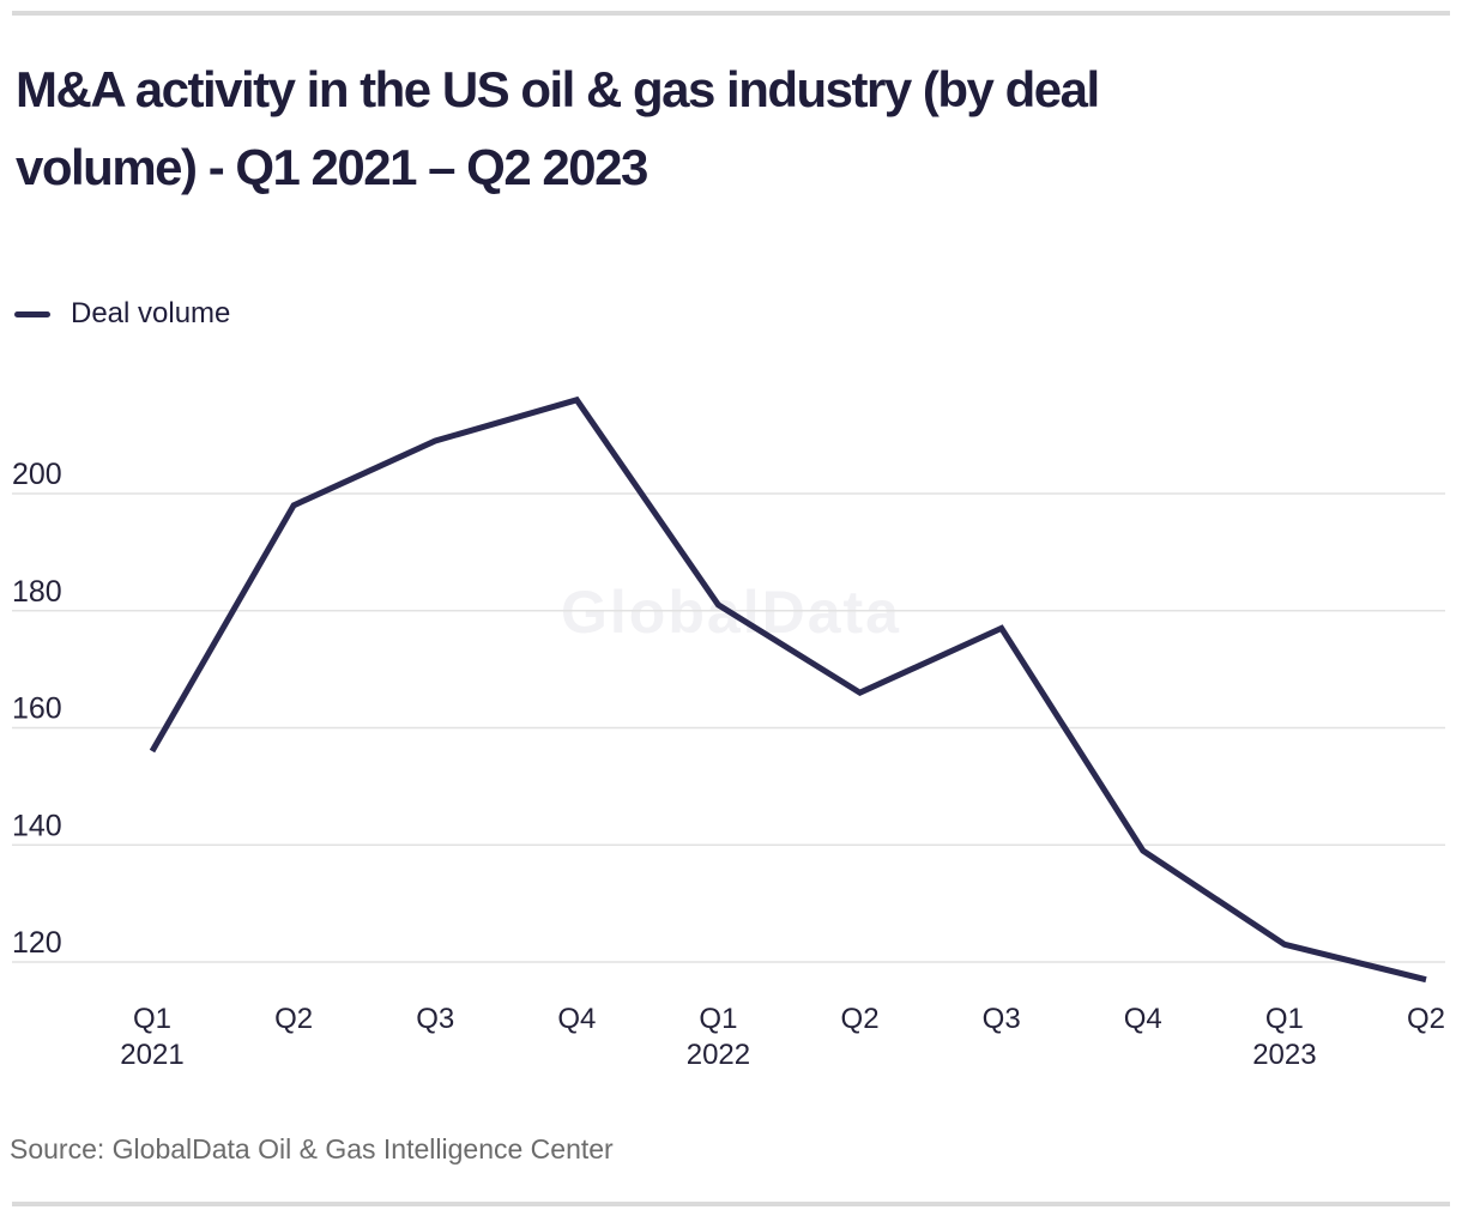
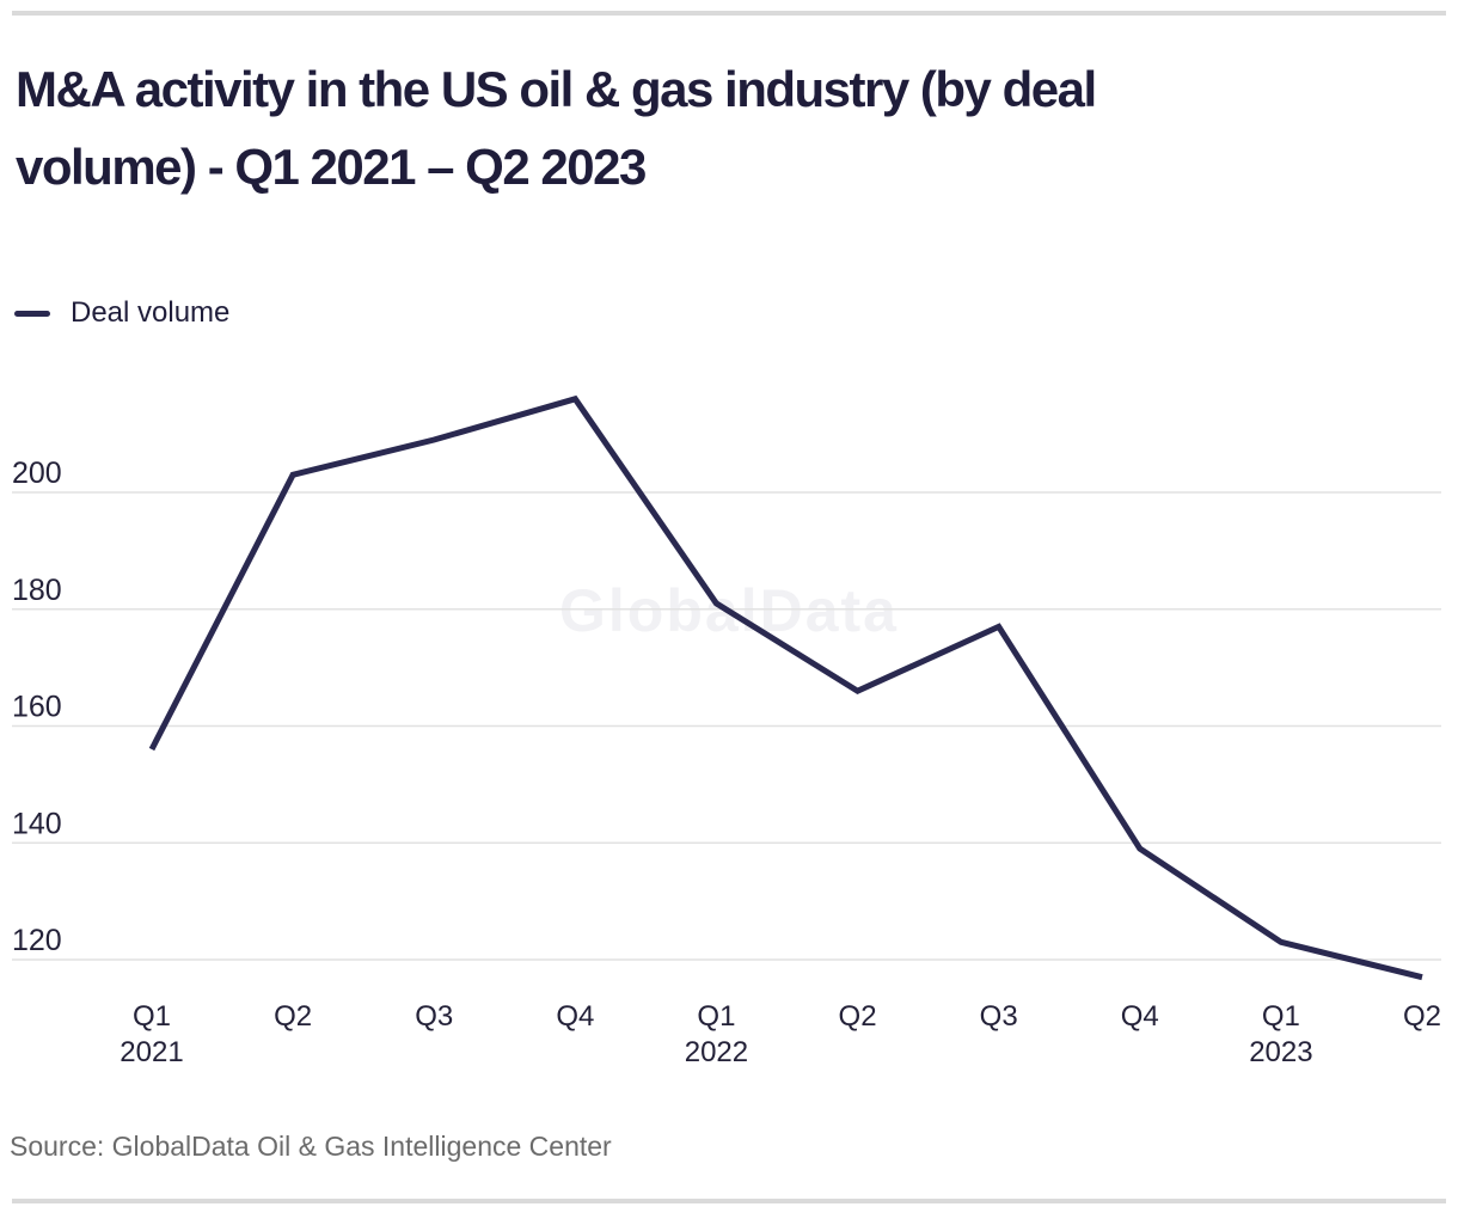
Q2 2021: 198 -> 203
